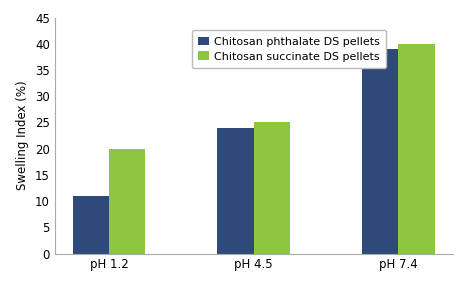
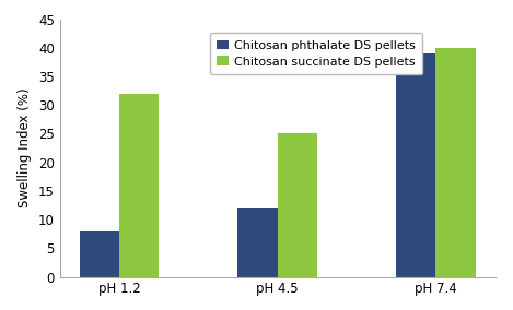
Chitosan phthalate DS pellets/pH 1.2: 11 -> 8
Chitosan succinate DS pellets/pH 1.2: 20 -> 32
Chitosan phthalate DS pellets/pH 4.5: 24 -> 12
